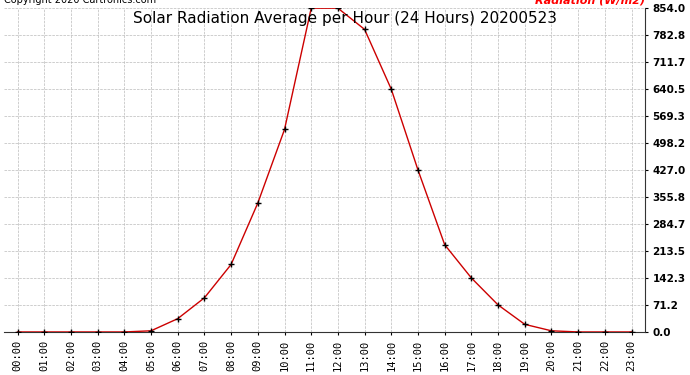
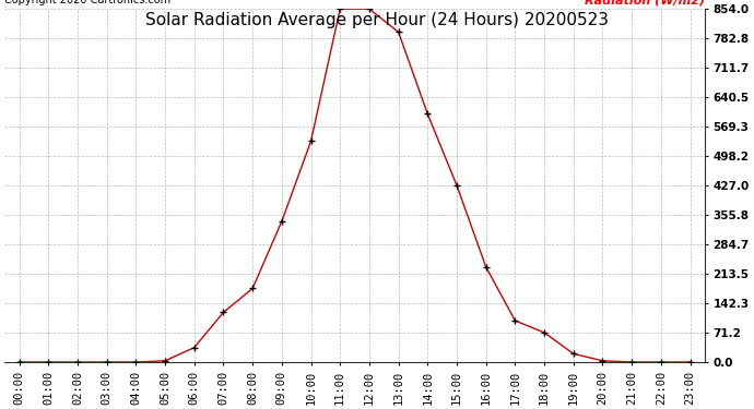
07:00: 90 -> 120
14:00: 640 -> 600
17:00: 142 -> 100
